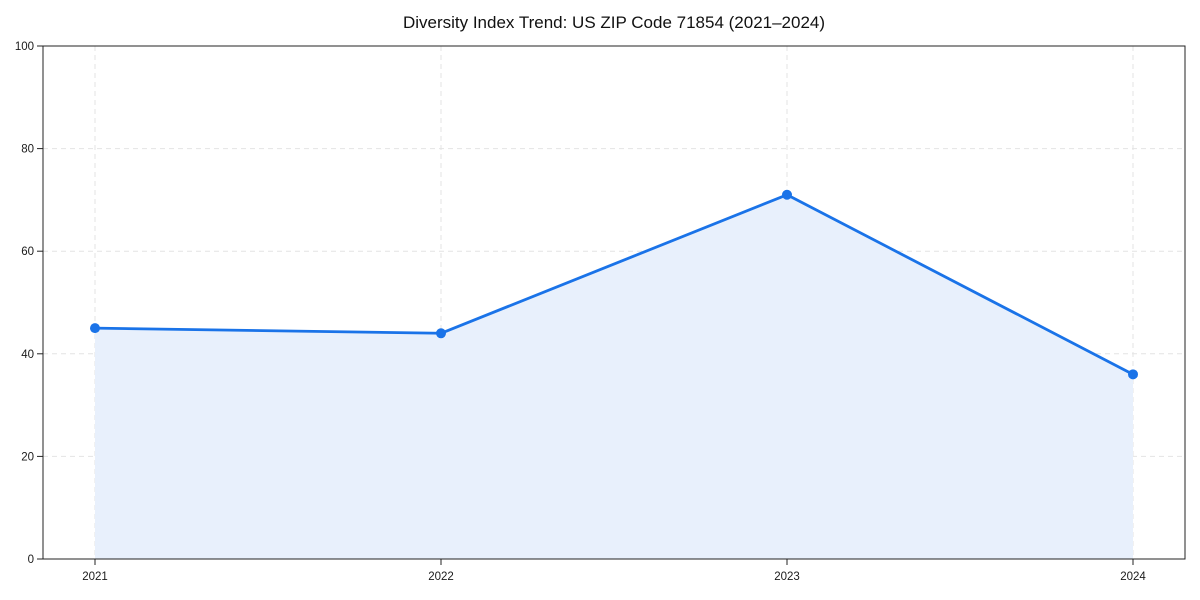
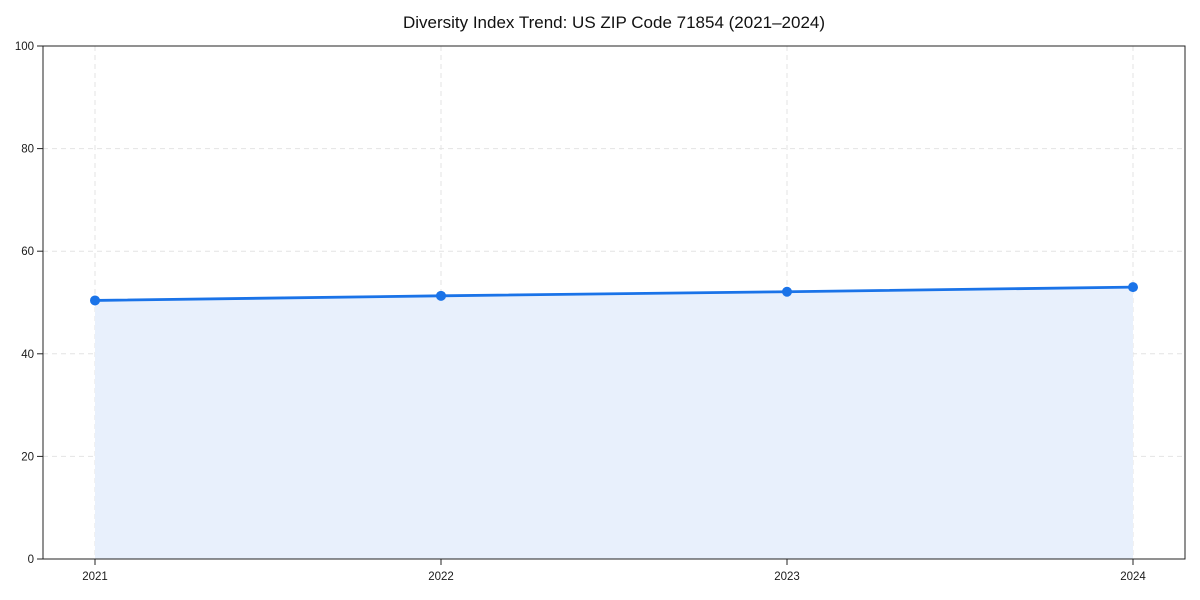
2021: 45 -> 50
2022: 44 -> 51
2023: 71 -> 52
2024: 36 -> 53
